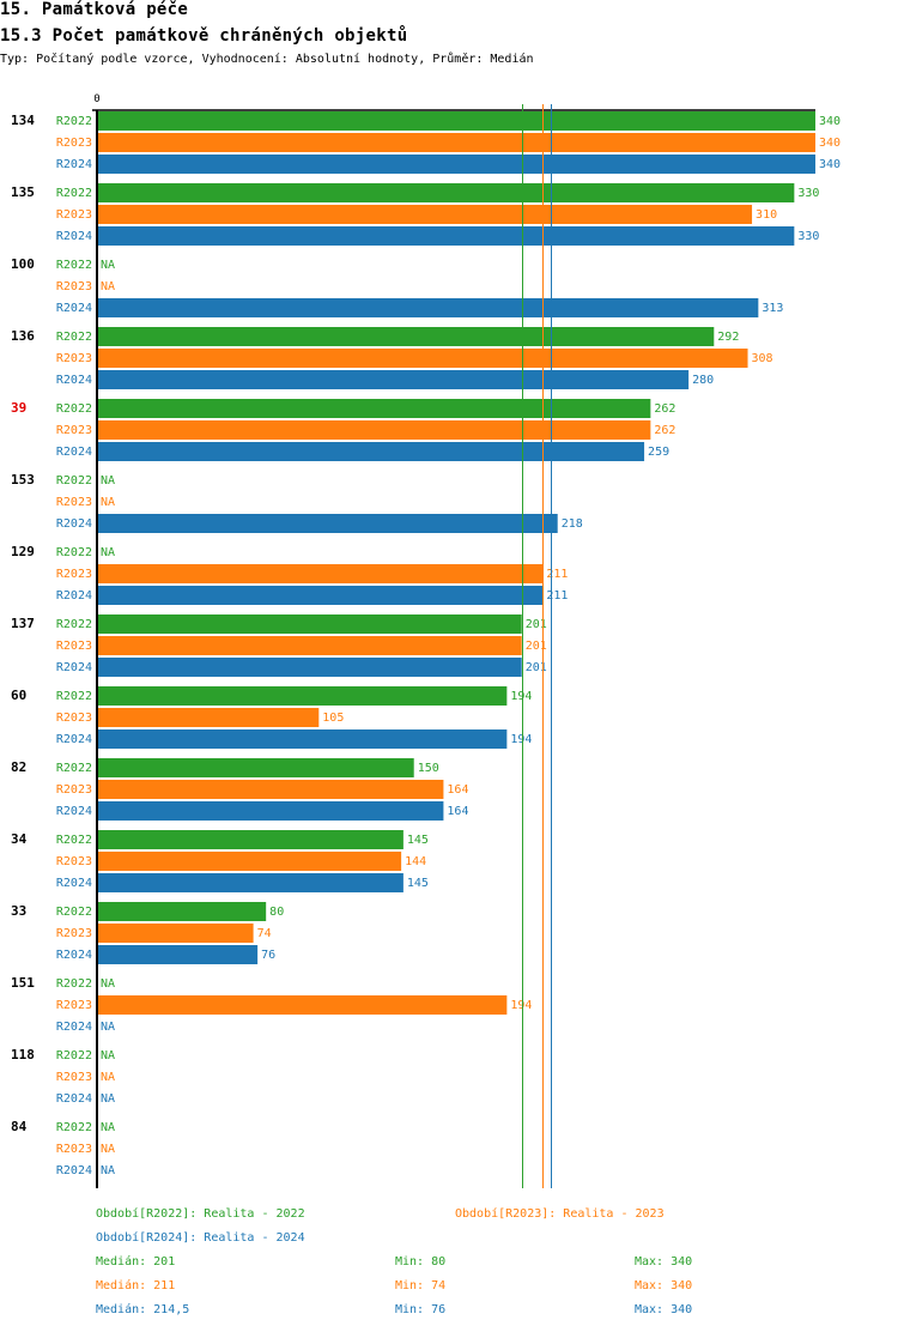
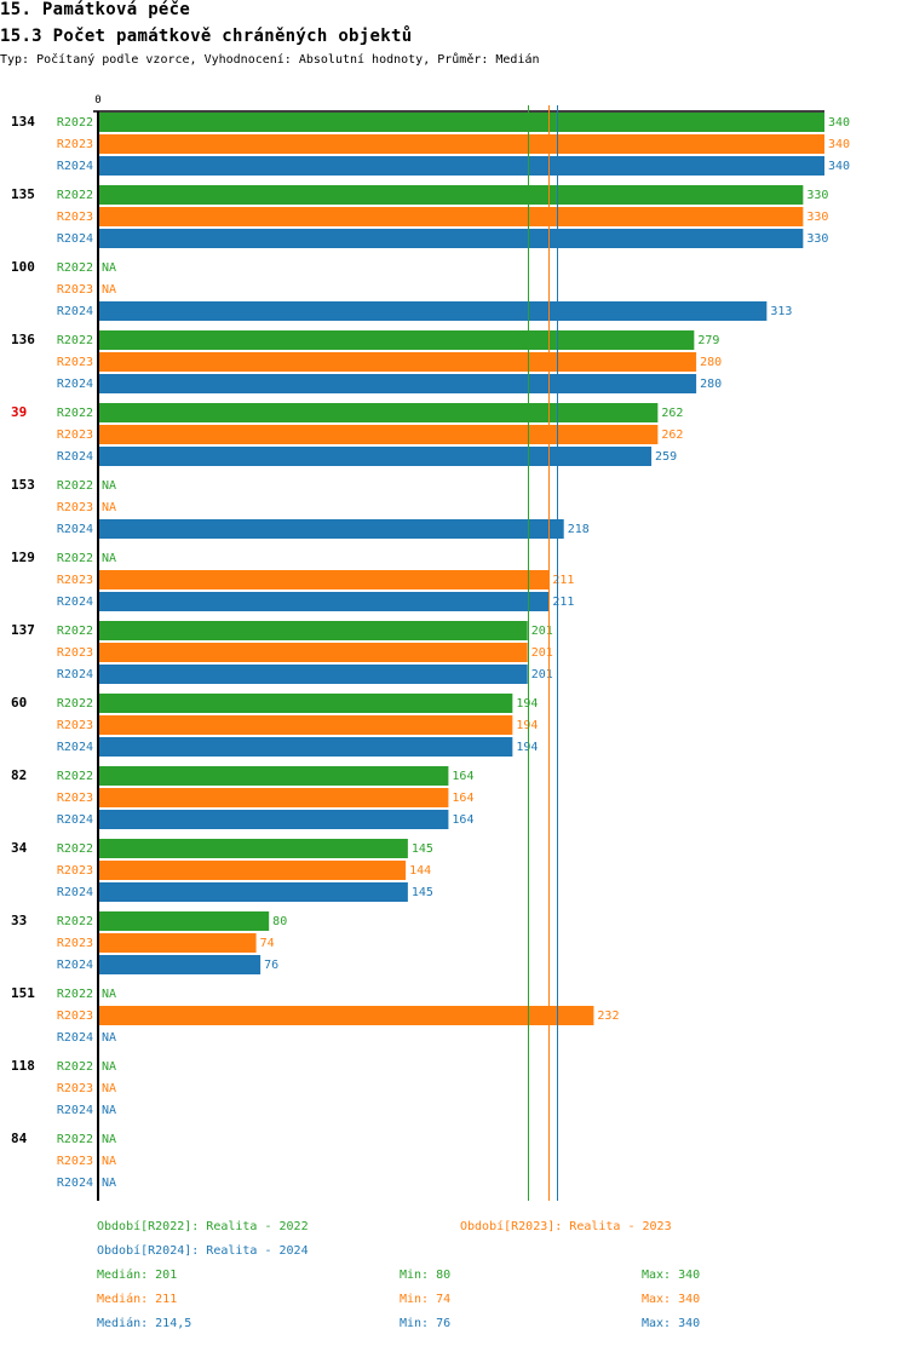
R2023/135: 310 -> 330
R2022/136: 292 -> 279
R2023/136: 308 -> 280
R2023/60: 105 -> 194
R2022/82: 150 -> 164
R2023/151: 194 -> 232
